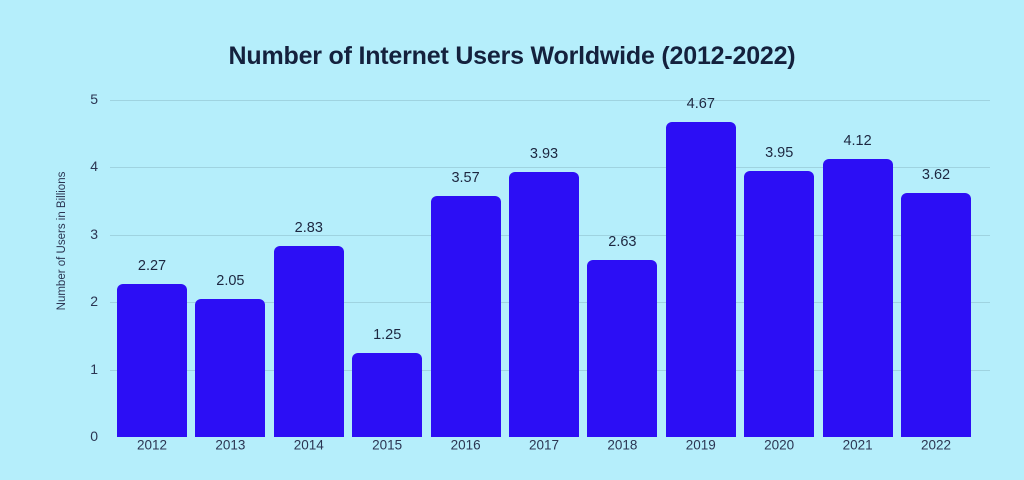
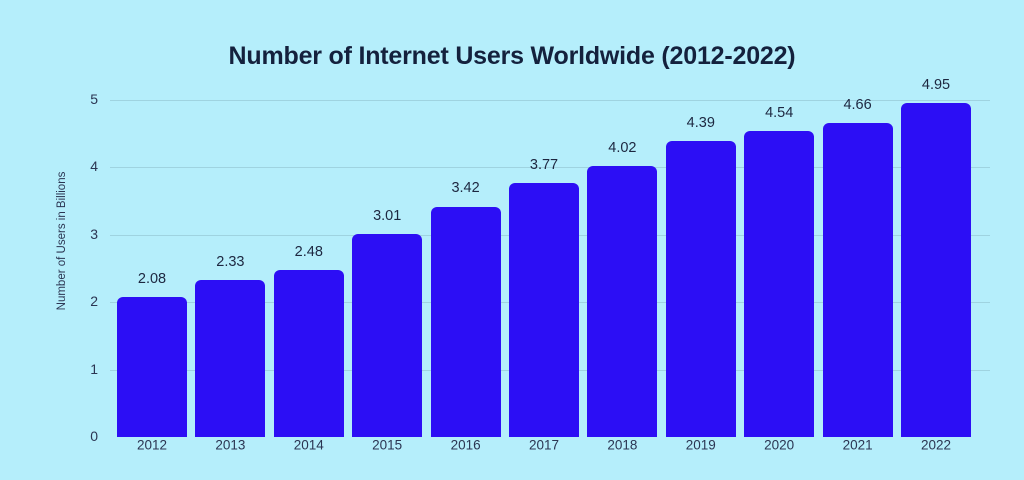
2012: 2.27 -> 2.08
2013: 2.05 -> 2.33
2014: 2.83 -> 2.48
2015: 1.25 -> 3.01
2016: 3.57 -> 3.42
2017: 3.93 -> 3.77
2018: 2.63 -> 4.02
2019: 4.67 -> 4.39
2020: 3.95 -> 4.54
2021: 4.12 -> 4.66
2022: 3.62 -> 4.95
